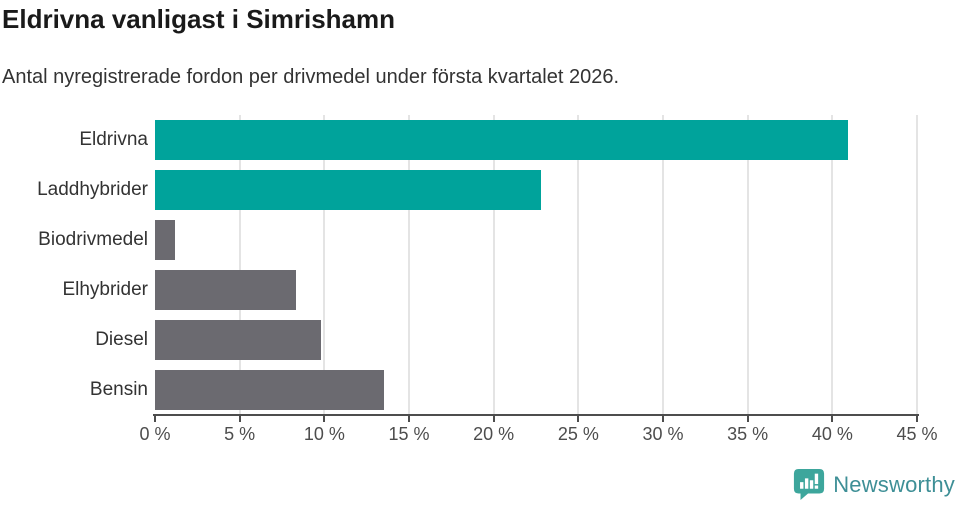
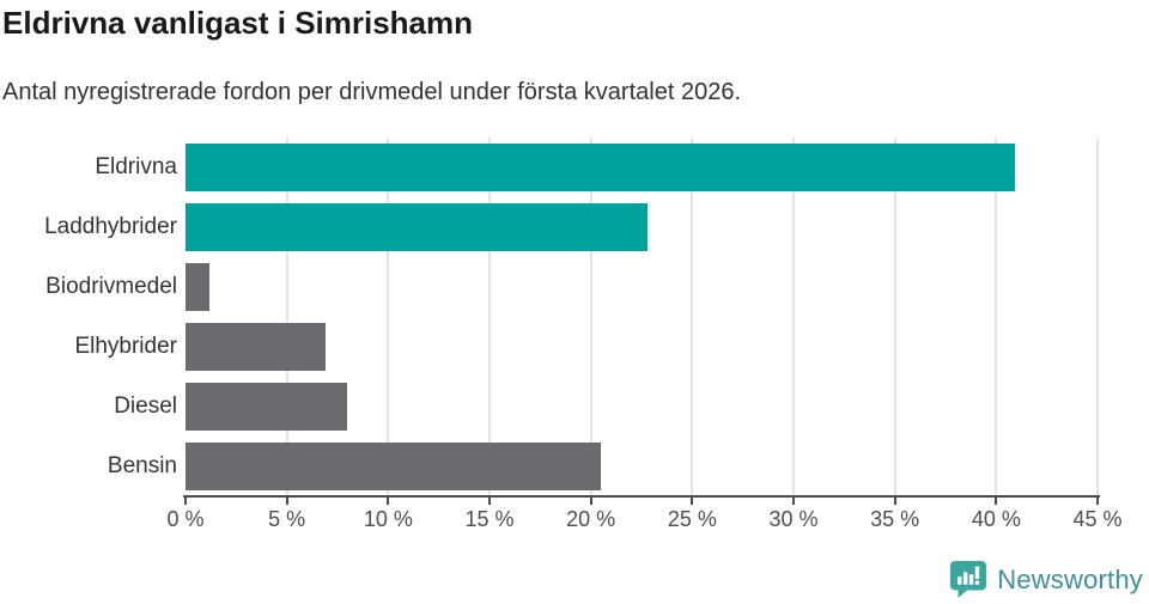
Elhybrider: 8.3% -> 6.9%
Diesel: 9.8% -> 8.0%
Bensin: 13.5% -> 20.5%
